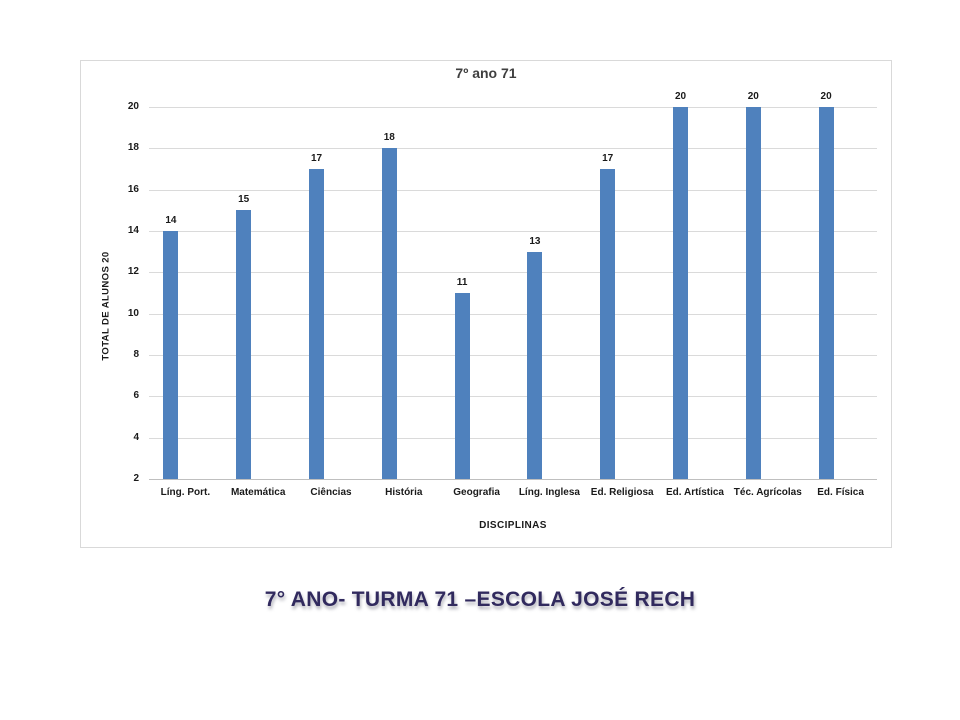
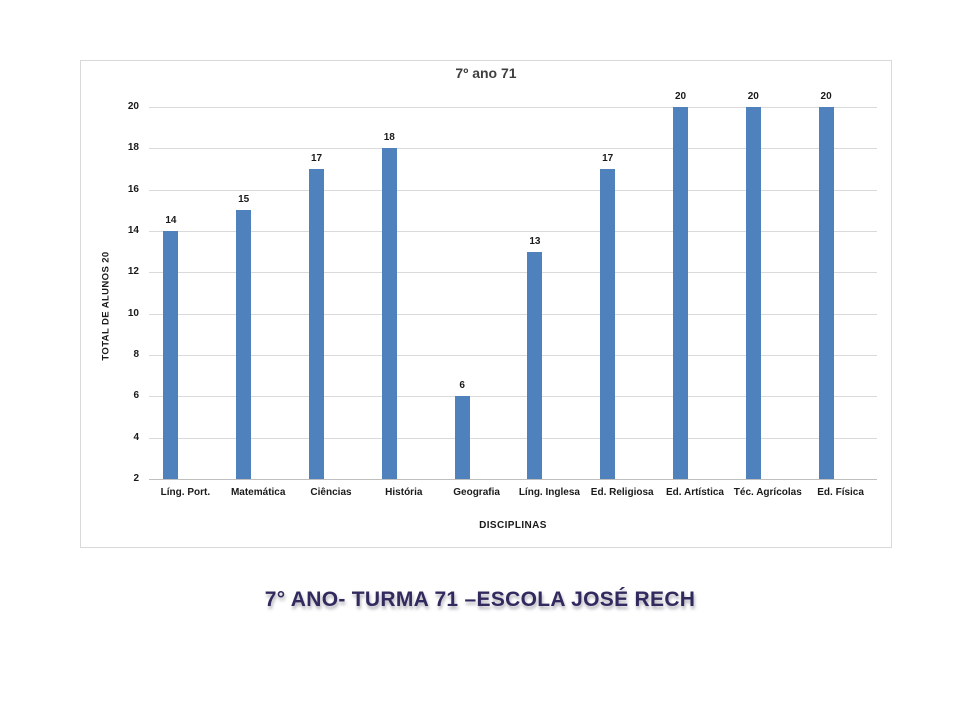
Geografia: 11 -> 6
